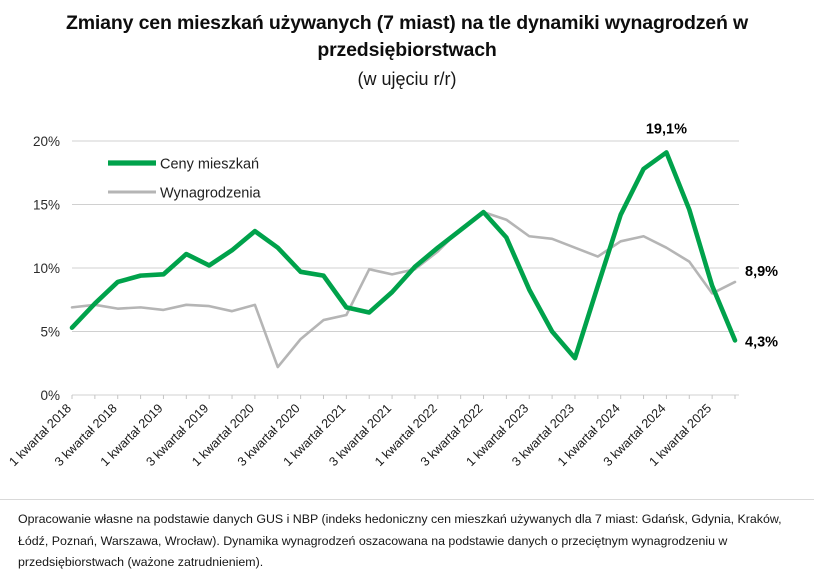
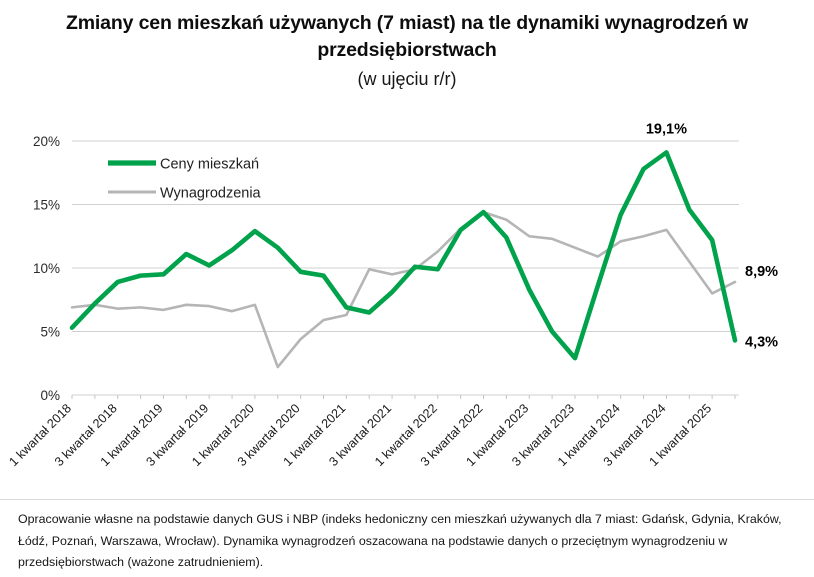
Ceny mieszkań/1 kwartał 2022: 11.6% -> 9.9%
Wynagrodzenia/3 kwartał 2024: 11.6% -> 13.0%
Ceny mieszkań/1 kwartał 2025: 8.6% -> 12.2%
